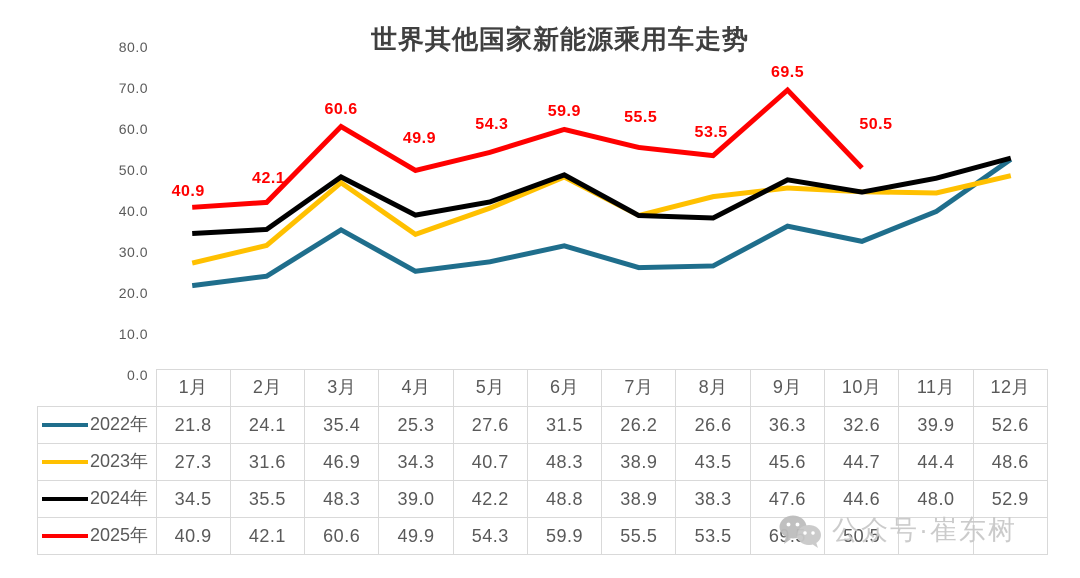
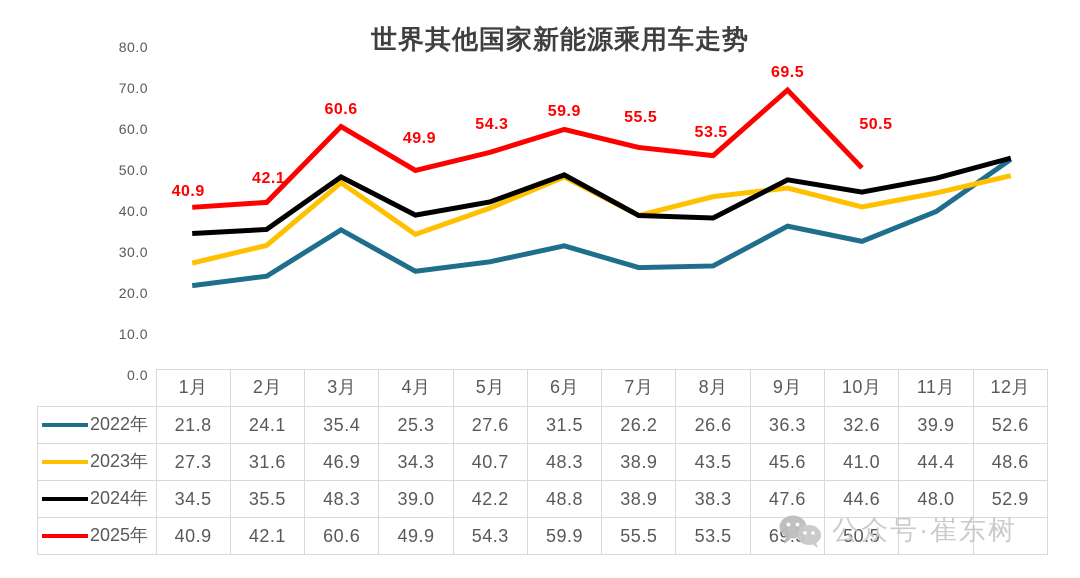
2023年/10月: 44.7 -> 41.0
